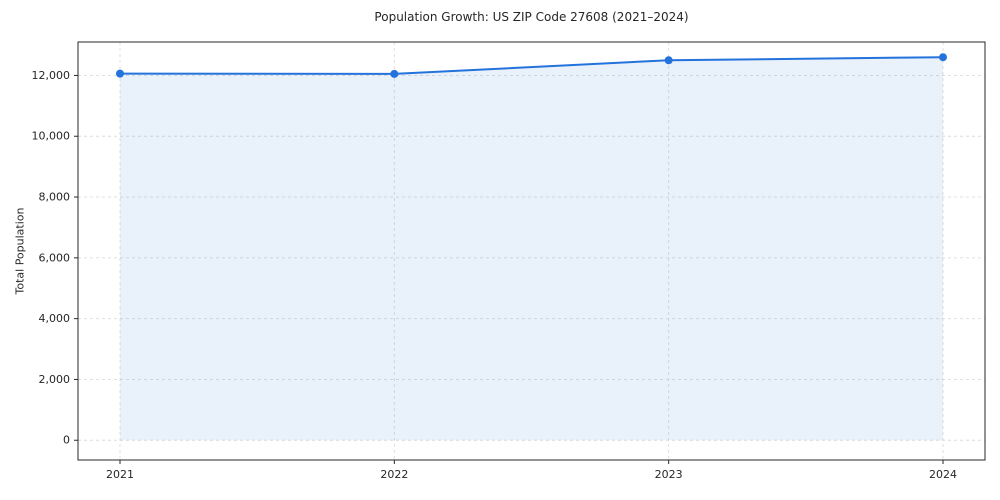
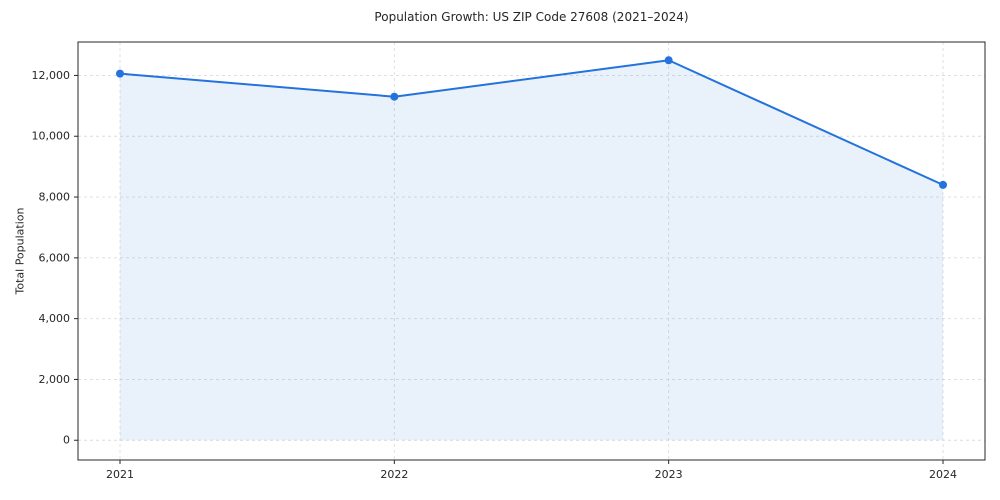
2022: 12000 -> 11300
2024: 12600 -> 8400
